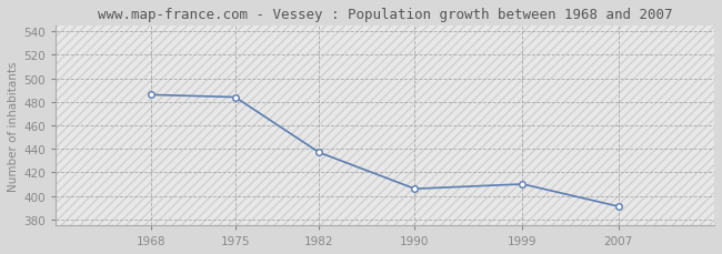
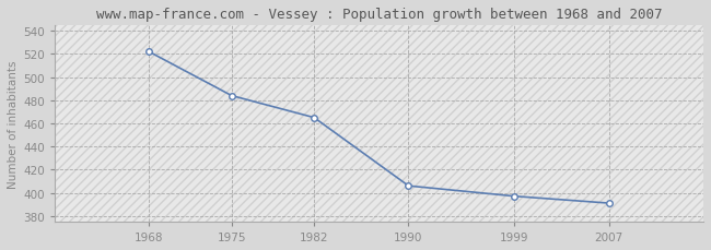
1968: 486 -> 522
1982: 437 -> 465
1999: 410 -> 397
